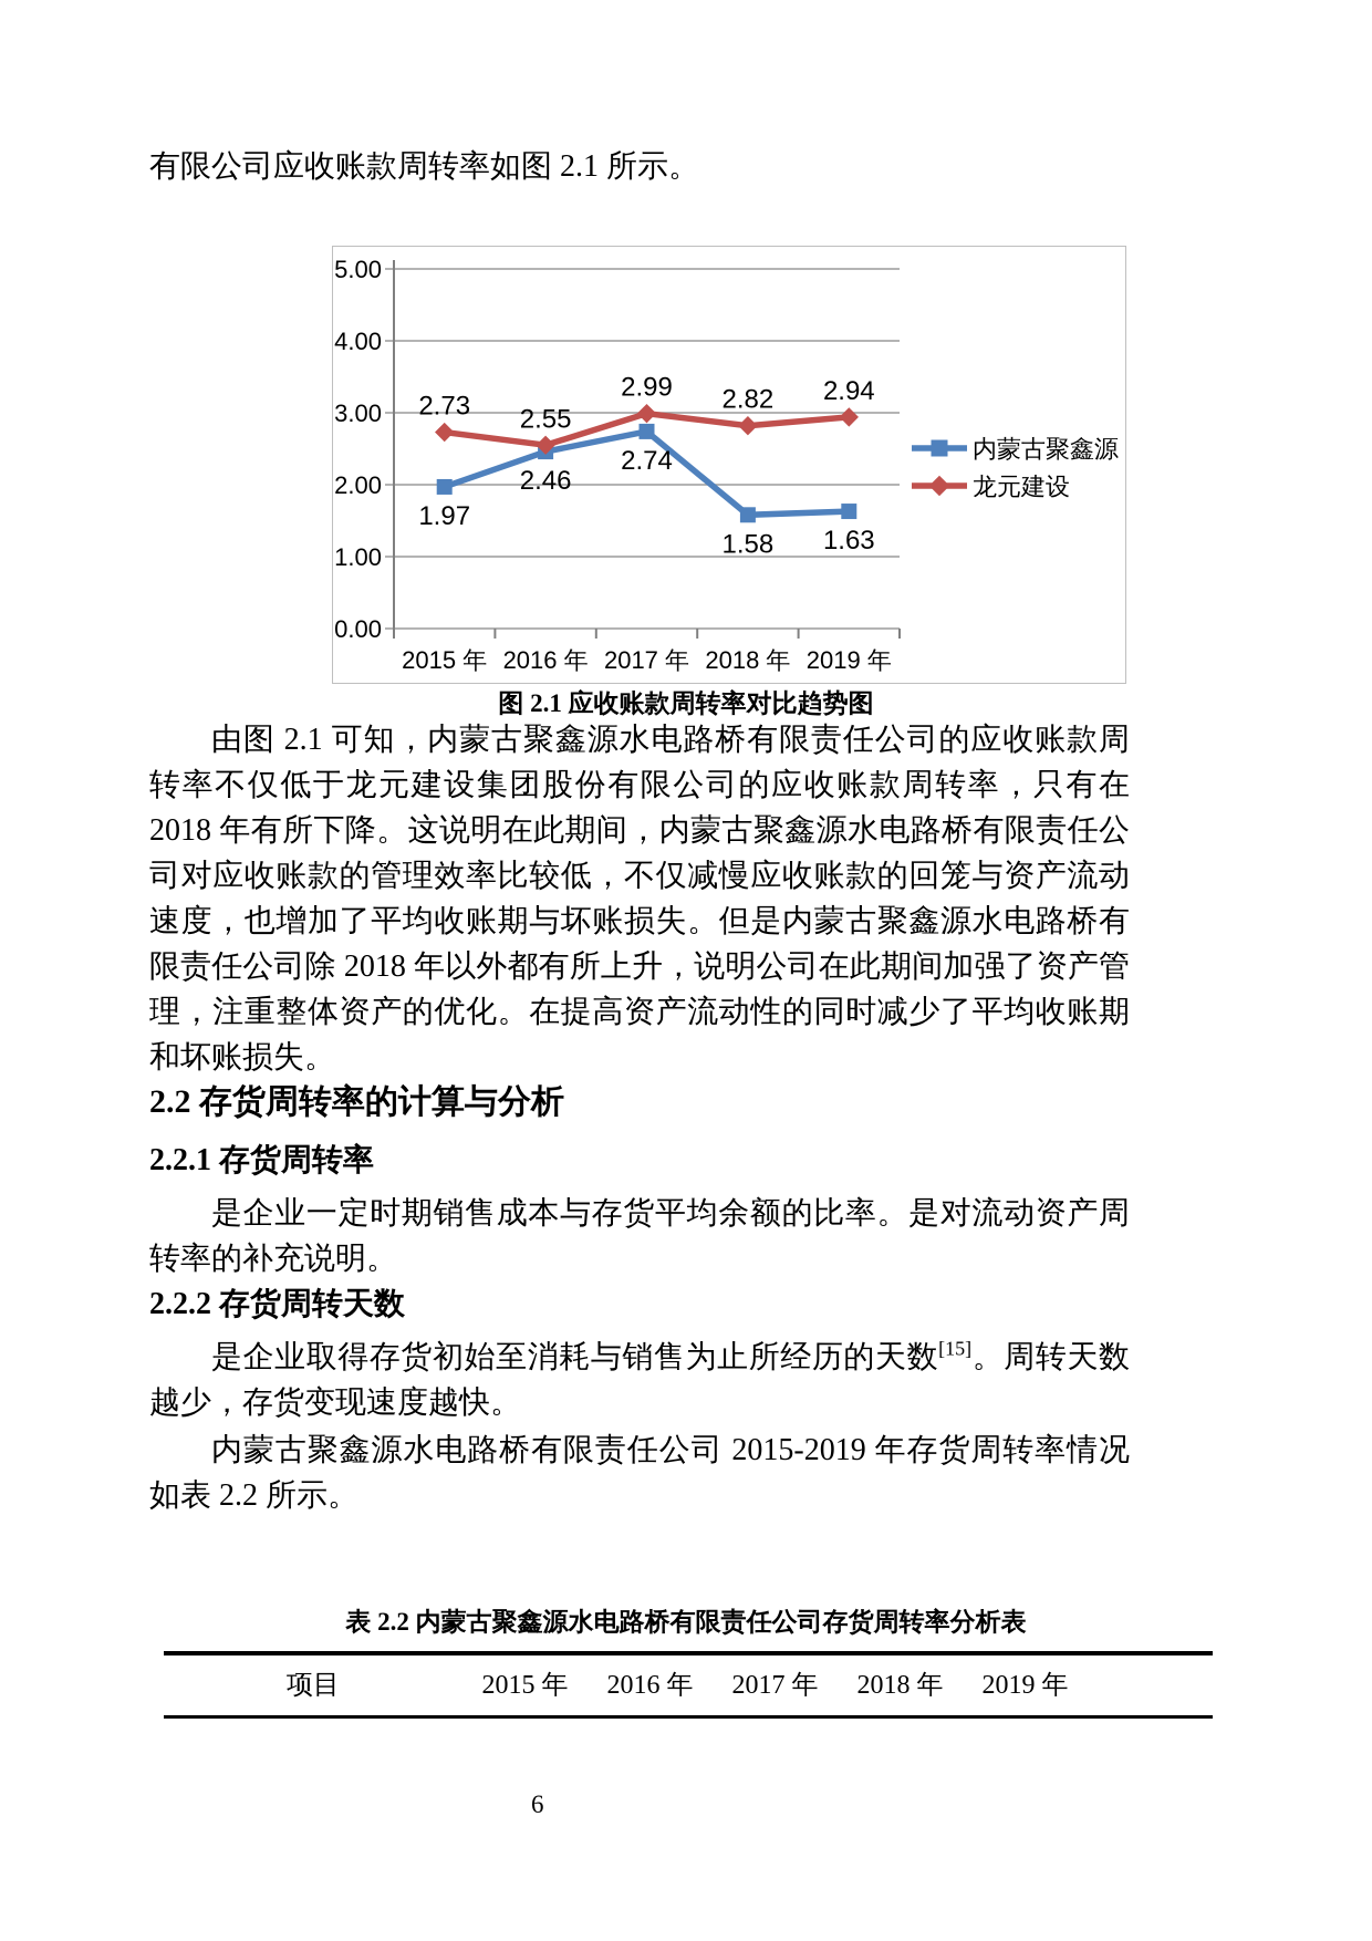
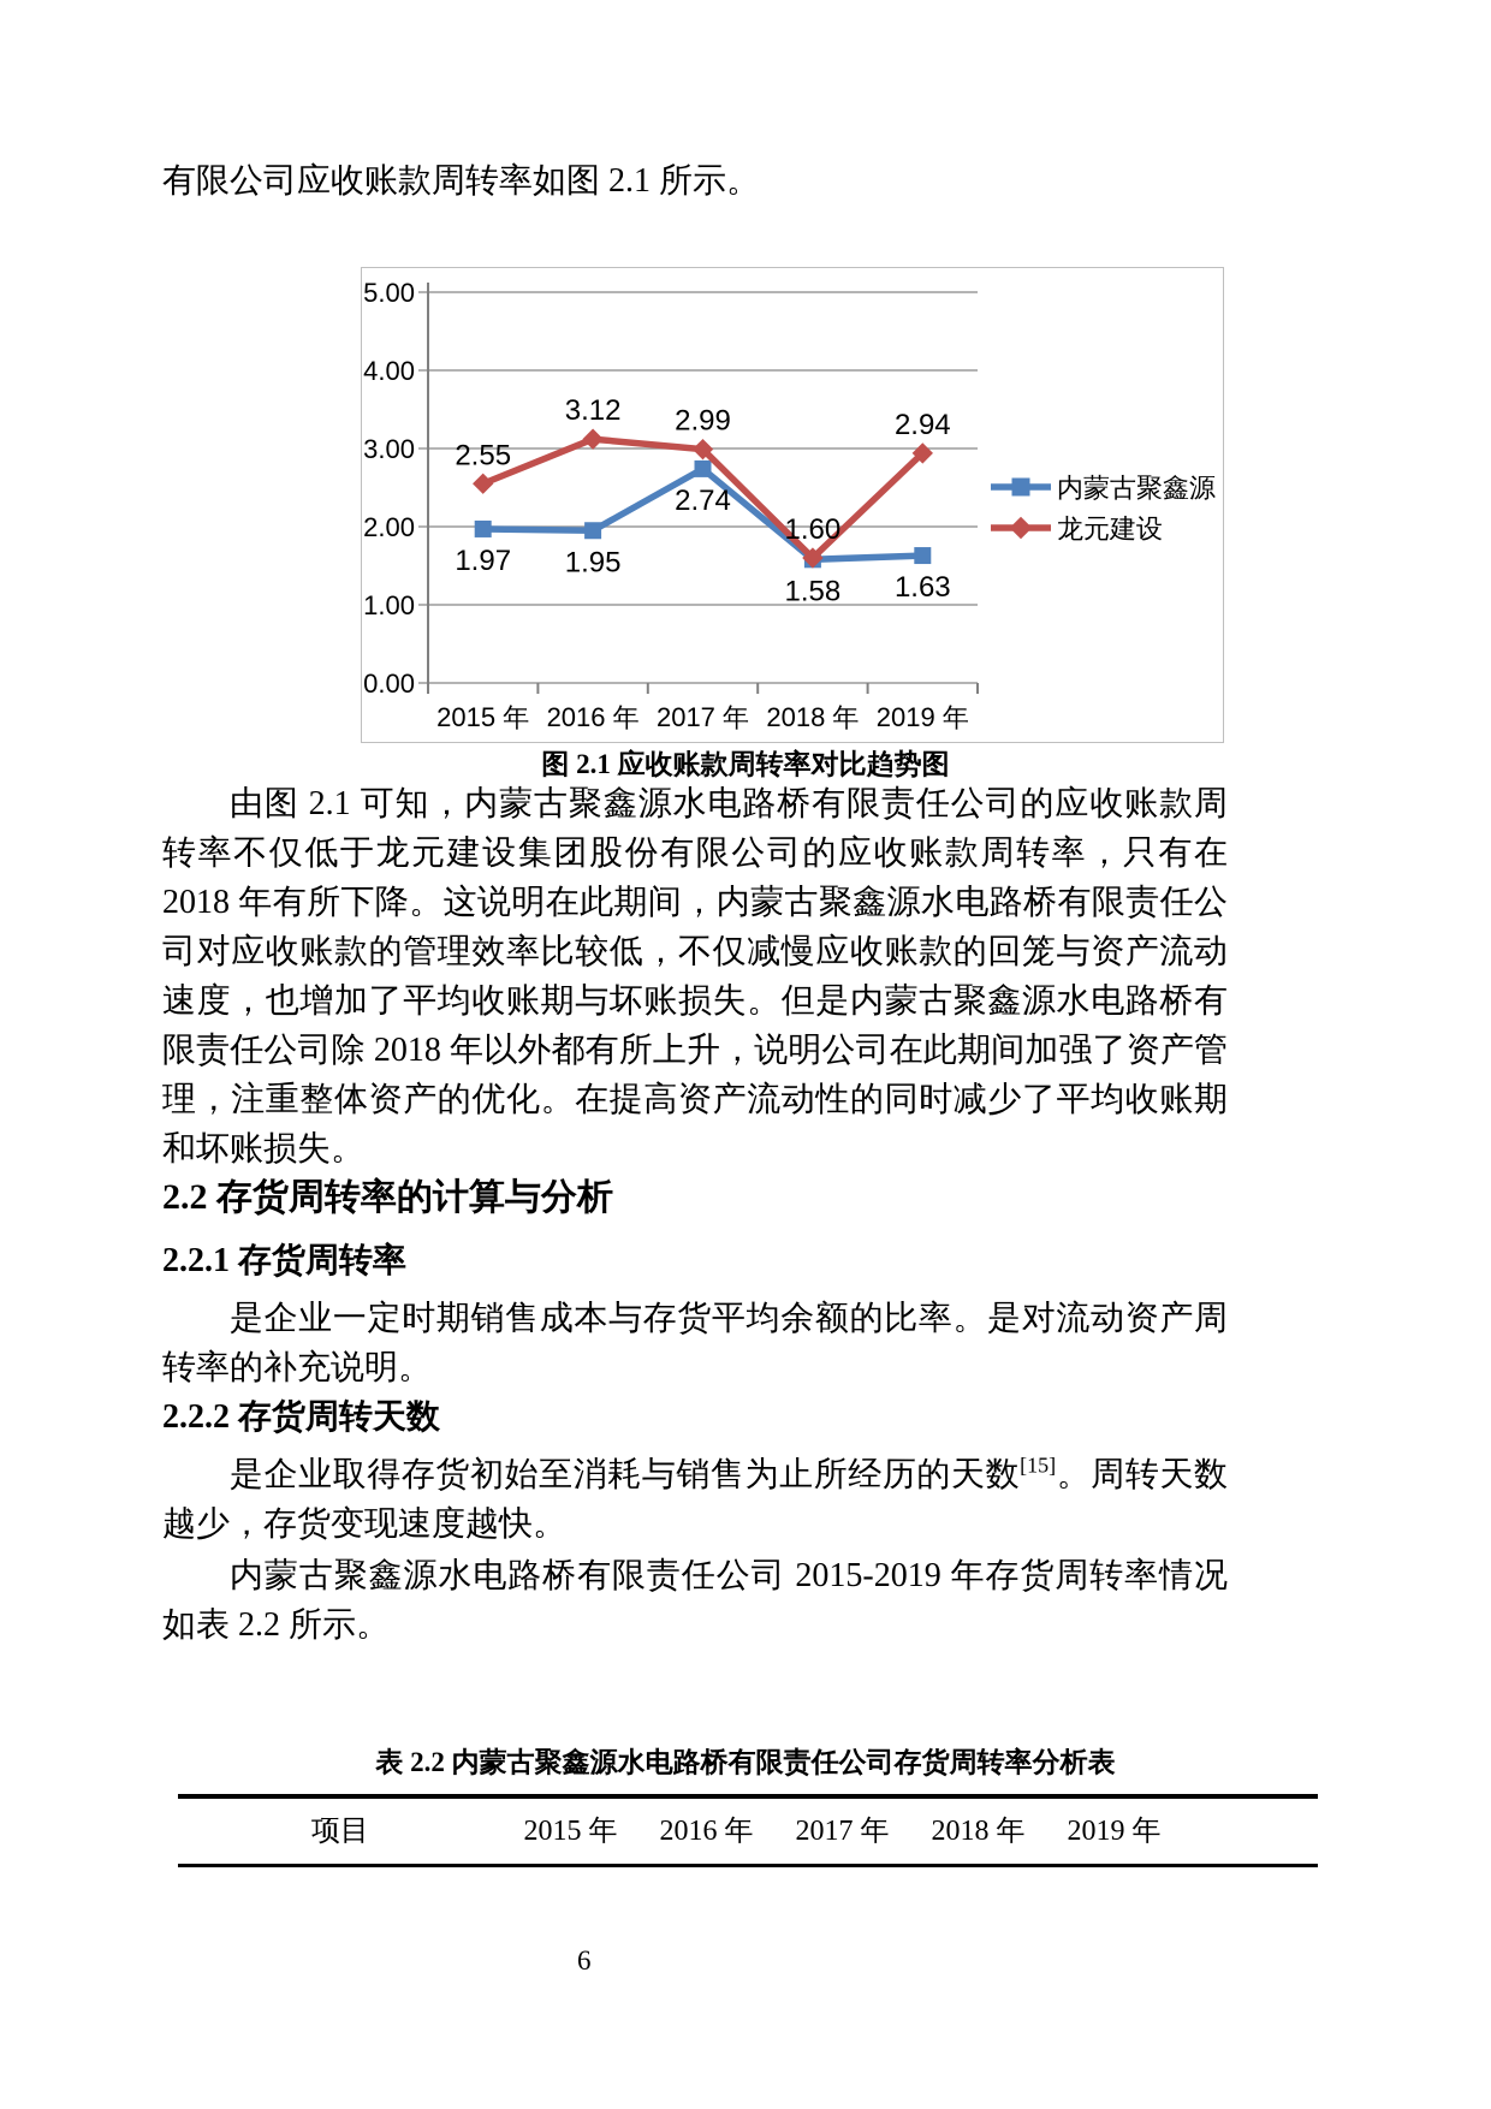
龙元建设/2015 年: 2.73 -> 2.55
内蒙古聚鑫源/2016 年: 2.46 -> 1.95
龙元建设/2016 年: 2.55 -> 3.12
龙元建设/2018 年: 2.82 -> 1.60
